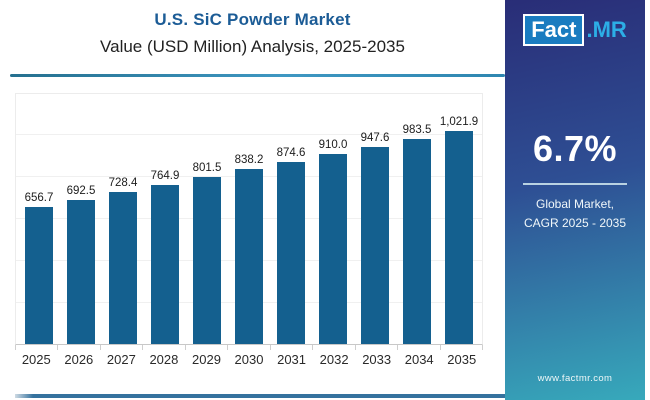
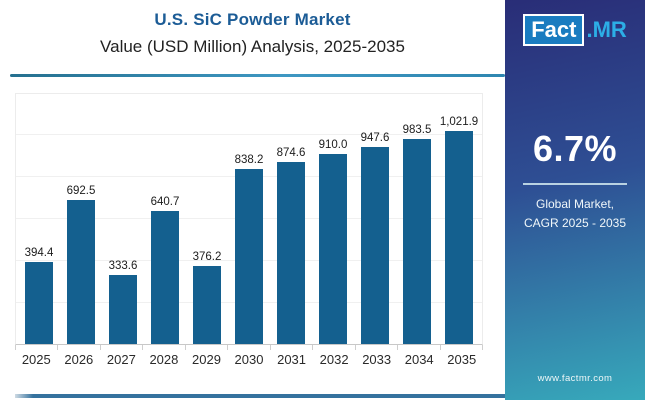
2025: 656.7 -> 394.4
2027: 728.4 -> 333.6
2028: 764.9 -> 640.7
2029: 801.5 -> 376.2
